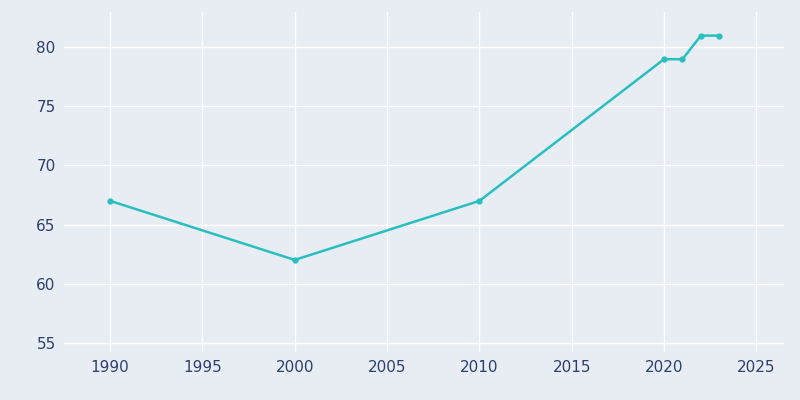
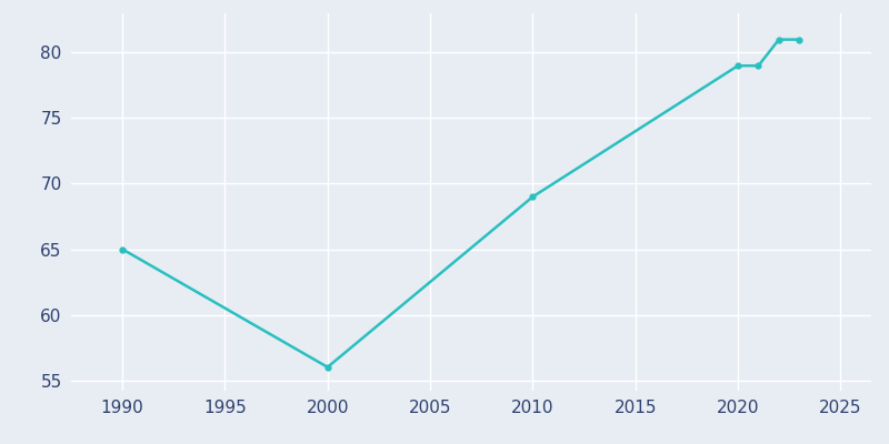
1990: 67 -> 65
2000: 62 -> 56
2010: 67 -> 69
